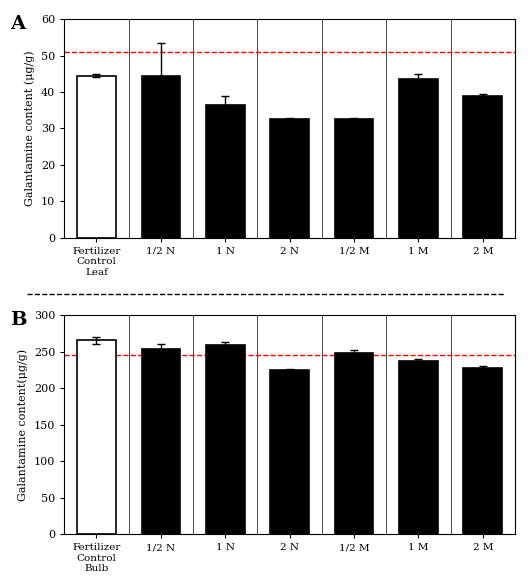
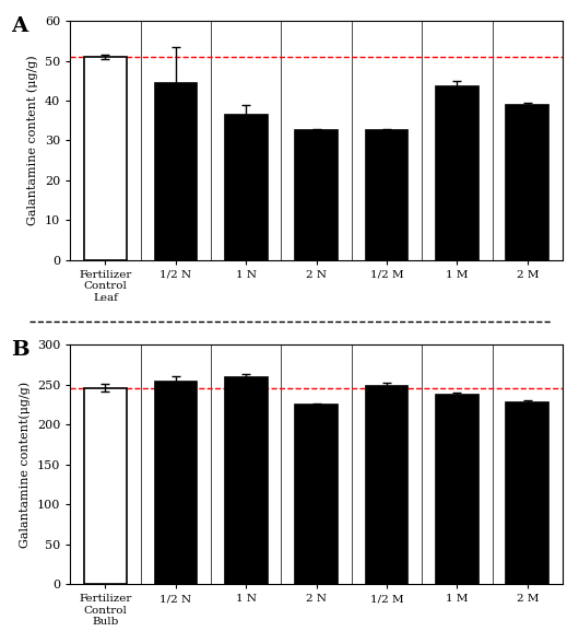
Fertilizer Control Leaf: 44.5 -> 51.0
Fertilizer Control Bulb: 266 -> 246
